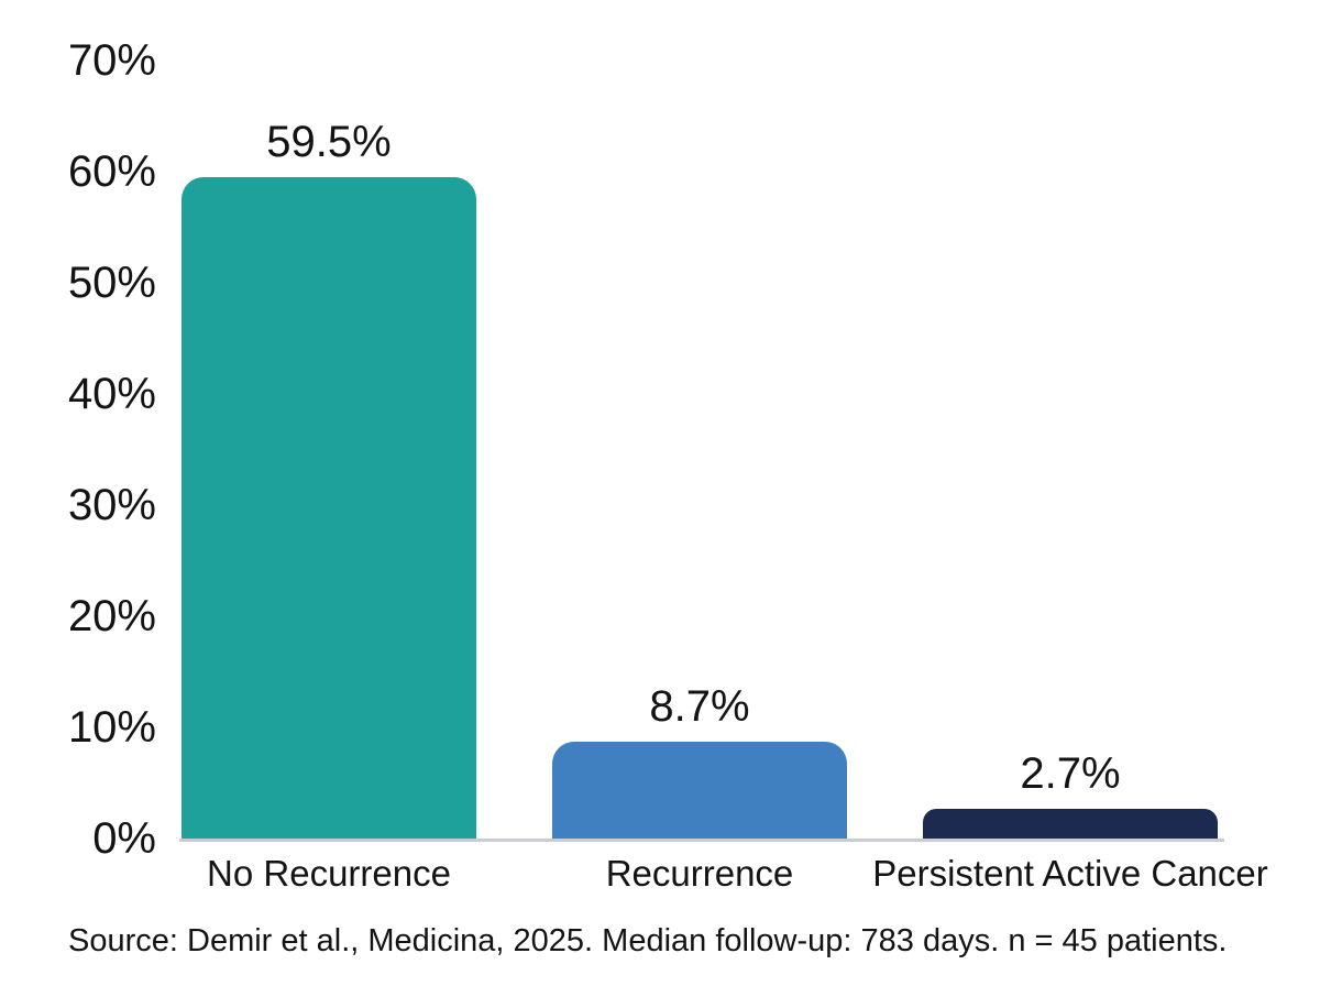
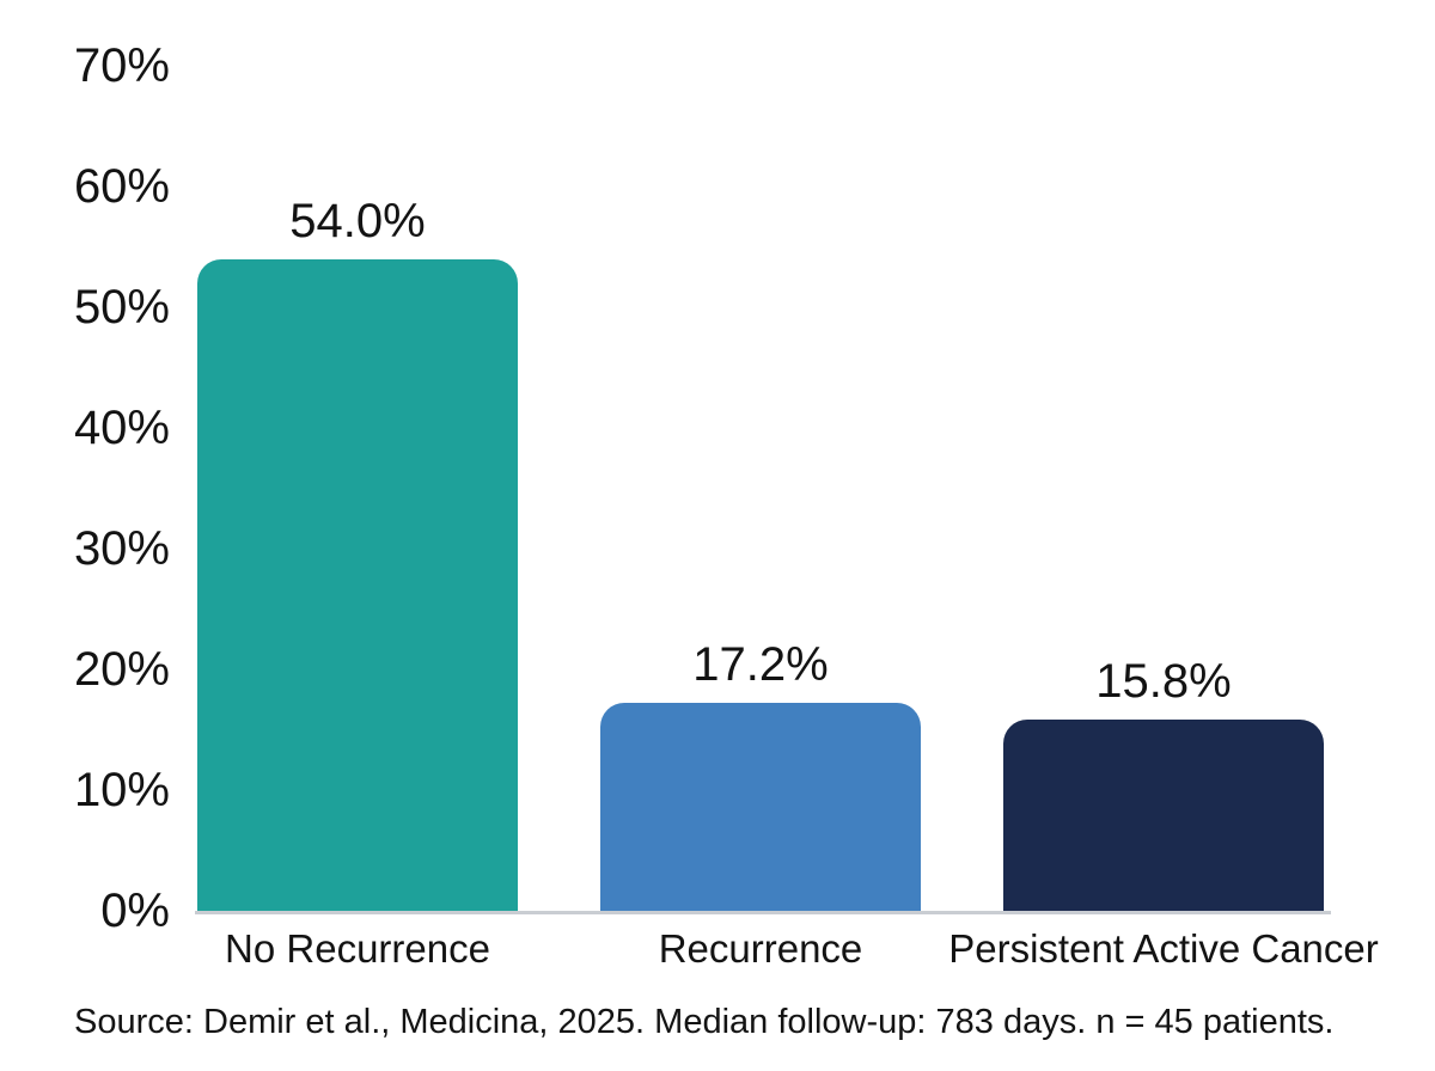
No Recurrence: 59.5% -> 54.0%
Recurrence: 8.7% -> 17.2%
Persistent Active Cancer: 2.7% -> 15.8%
